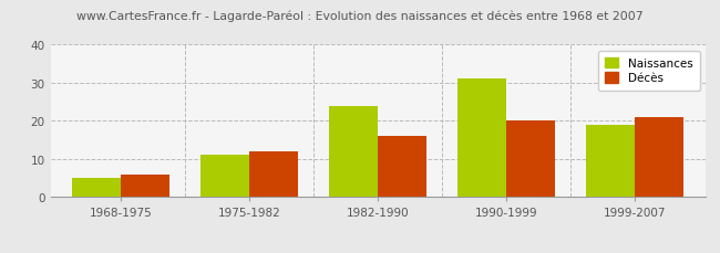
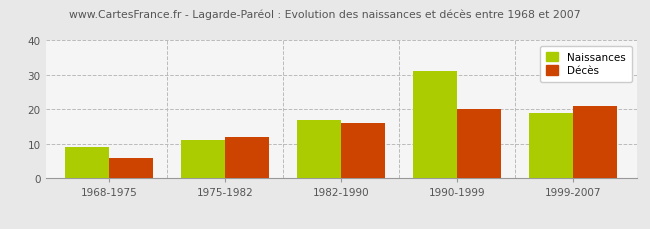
Naissances/1968-1975: 5 -> 9
Naissances/1982-1990: 24 -> 17
